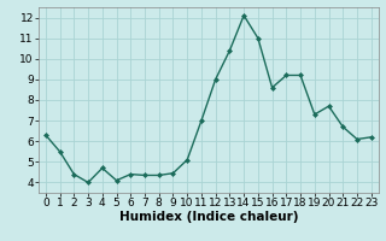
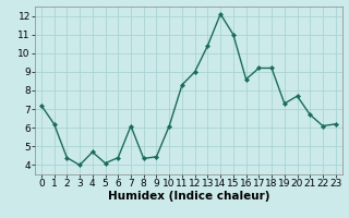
0: 6.3 -> 7.2
1: 5.5 -> 6.2
7: 4.3 -> 6.1
10: 5.1 -> 6.1
11: 7.0 -> 8.3
